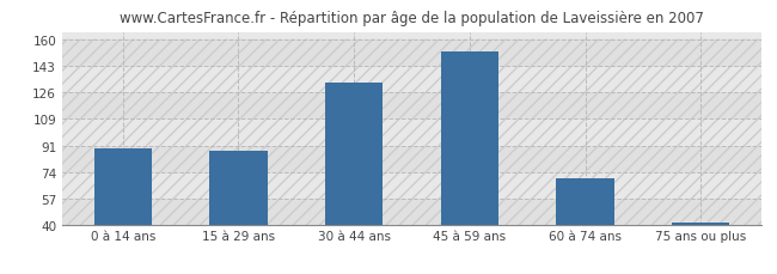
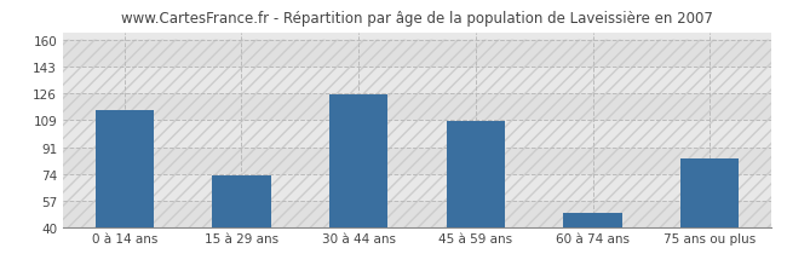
0 à 14 ans: 89 -> 115
15 à 29 ans: 88 -> 73
30 à 44 ans: 132 -> 125
45 à 59 ans: 152 -> 108
60 à 74 ans: 70 -> 49
75 ans ou plus: 41 -> 84
